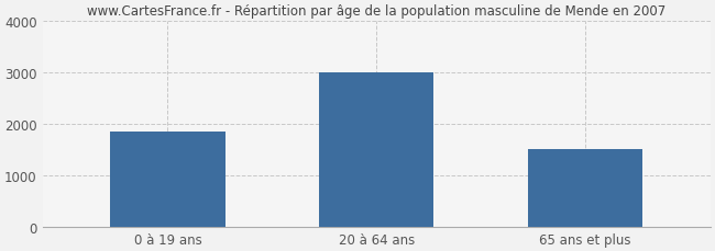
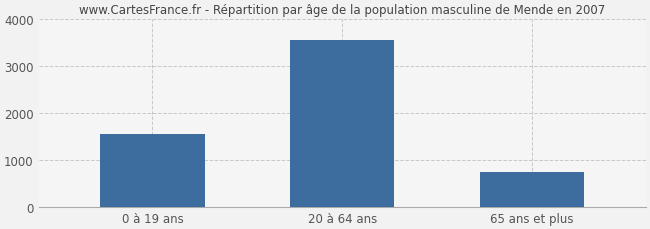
0 à 19 ans: 1850 -> 1550
20 à 64 ans: 3000 -> 3550
65 ans et plus: 1500 -> 750
